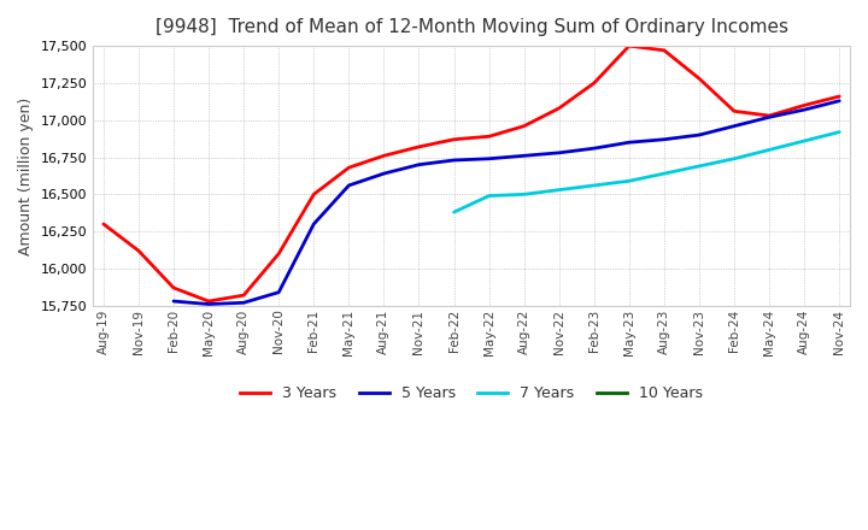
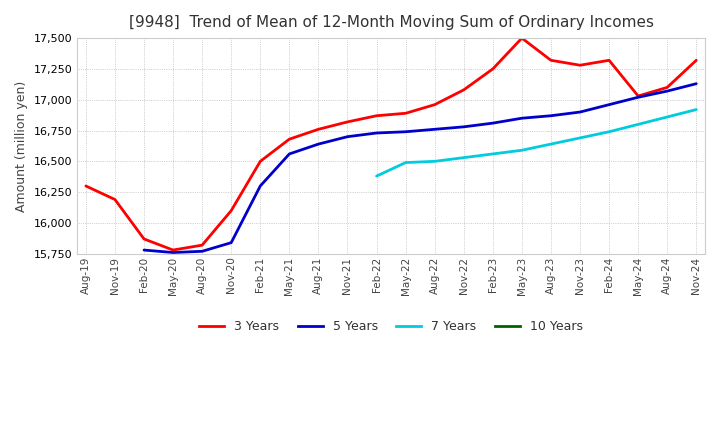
3 Years/Nov-19: 16,120 -> 16,190
3 Years/Aug-23: 17,470 -> 17,320
3 Years/Feb-24: 17,060 -> 17,320
3 Years/Nov-24: 17,160 -> 17,320
